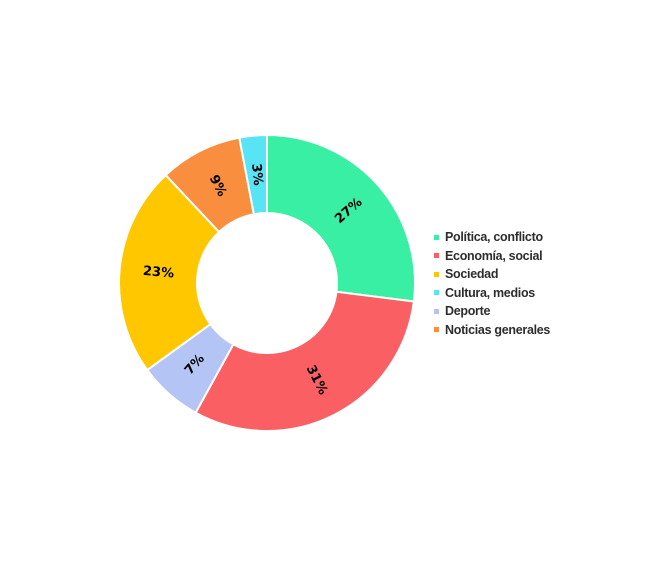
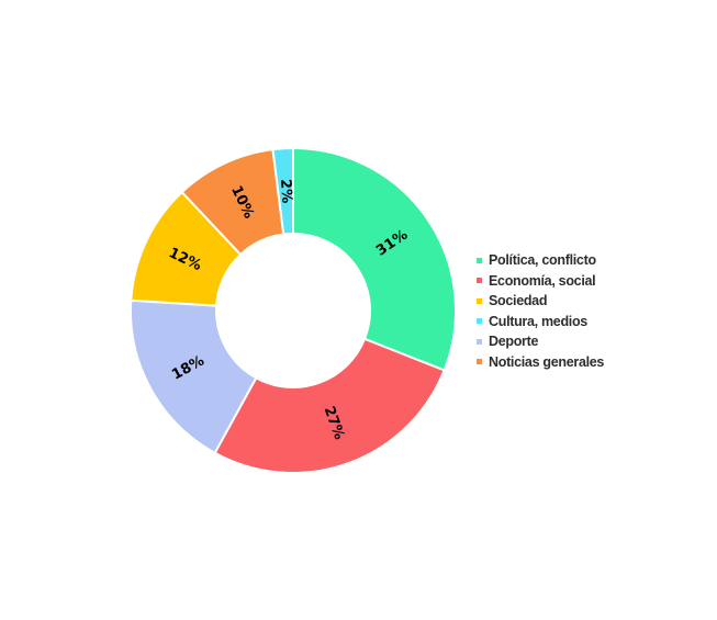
Política, conflicto: 27% -> 31%
Economía, social: 31% -> 27%
Deporte: 7% -> 18%
Sociedad: 23% -> 12%
Noticias generales: 9% -> 10%
Cultura, medios: 3% -> 2%
